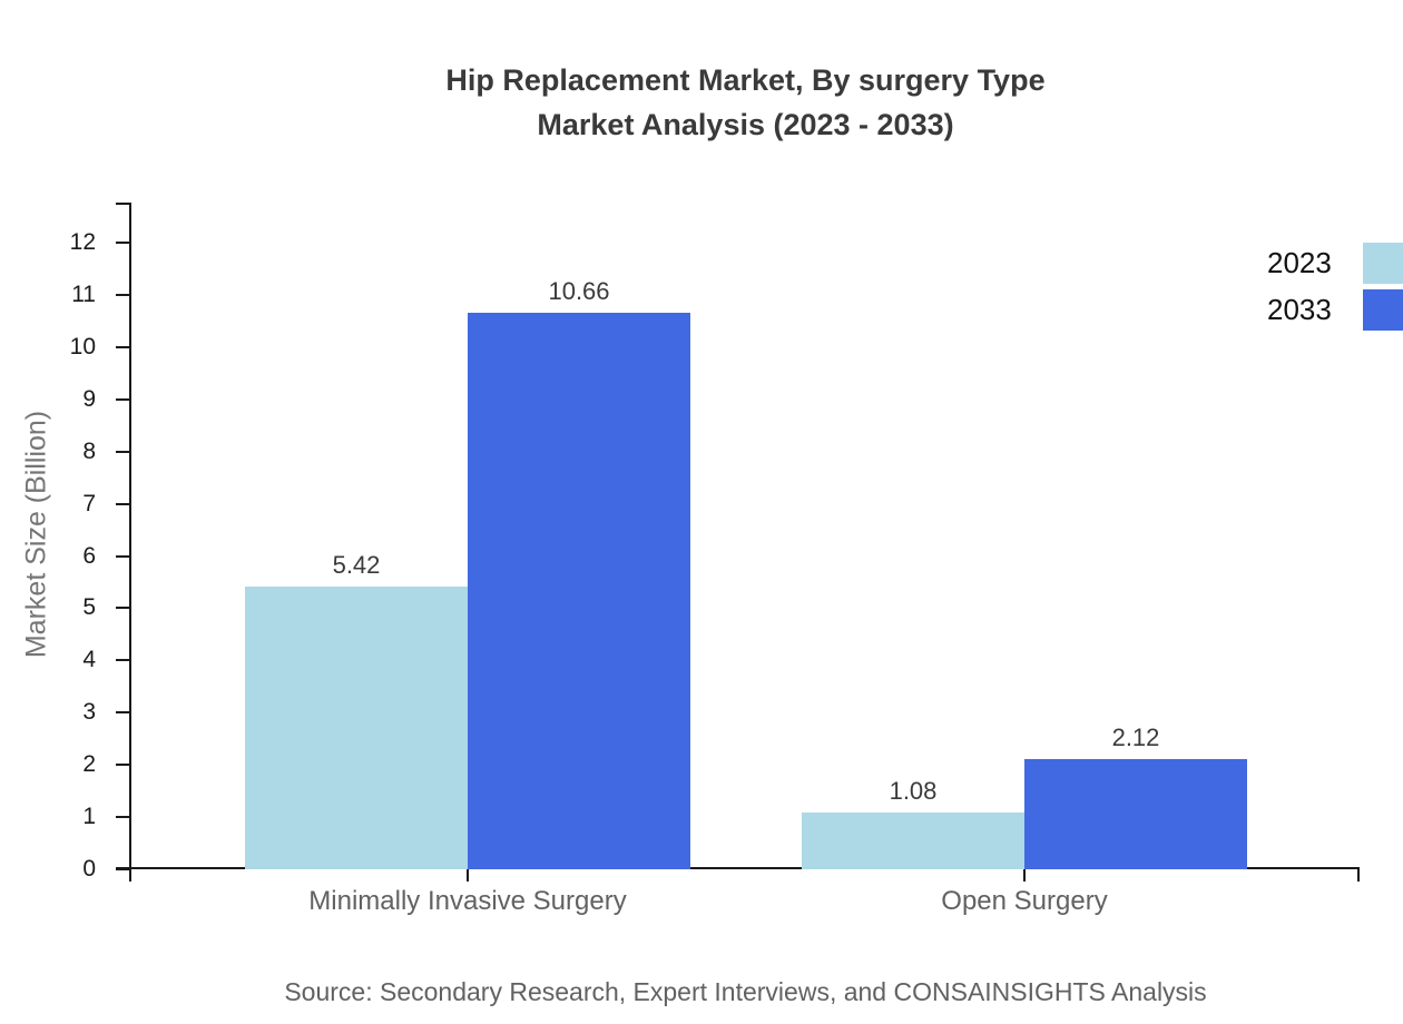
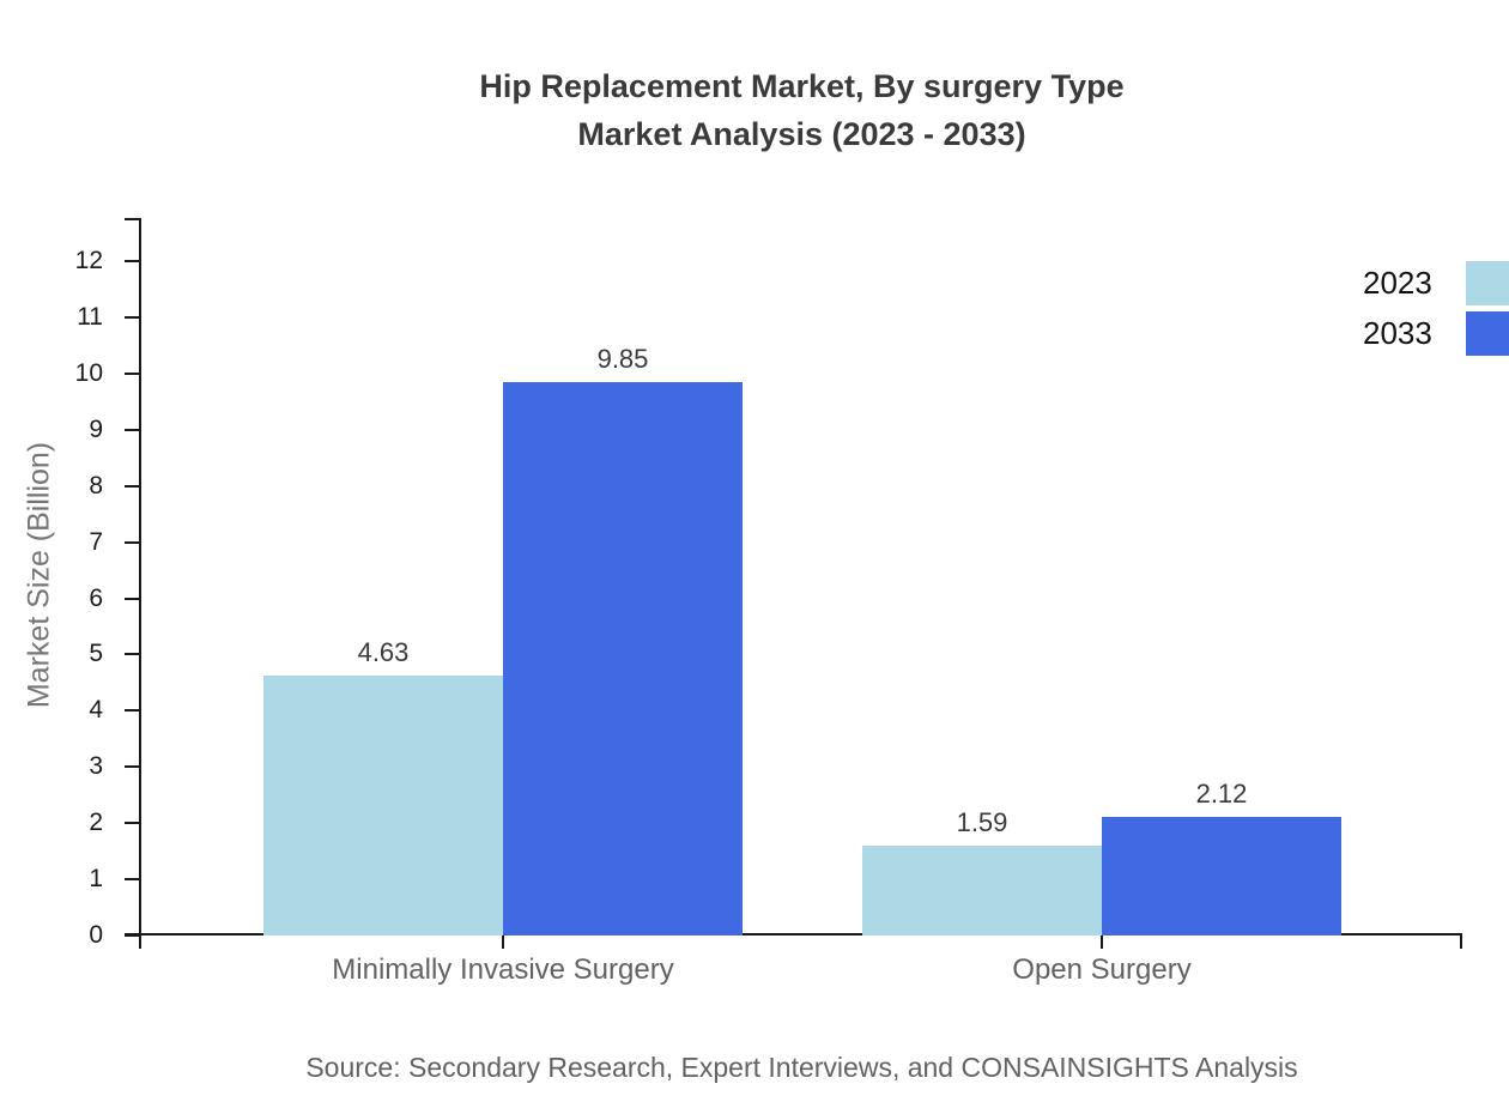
2023/Minimally Invasive Surgery: 5.42 -> 4.63
2033/Minimally Invasive Surgery: 10.66 -> 9.85
2023/Open Surgery: 1.08 -> 1.59
